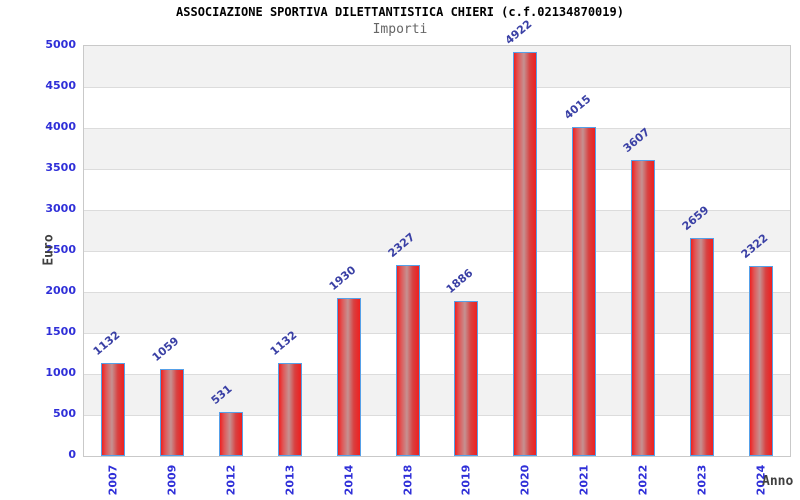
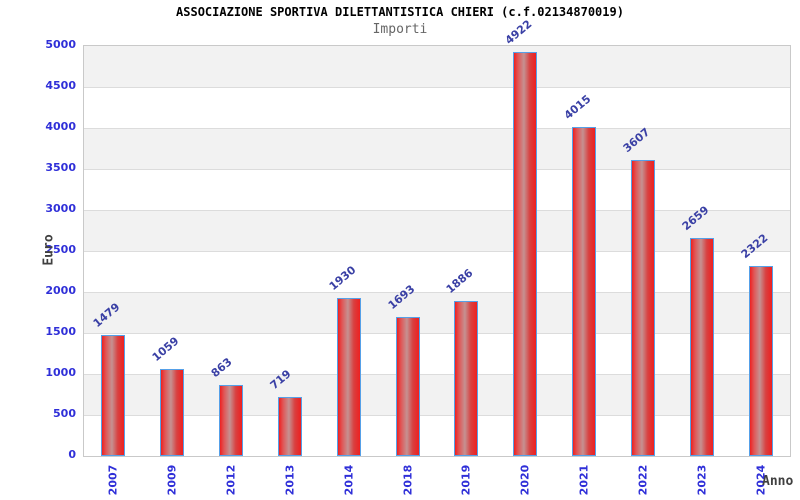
2007: 1132 -> 1479
2012: 531 -> 863
2013: 1132 -> 719
2018: 2327 -> 1693
